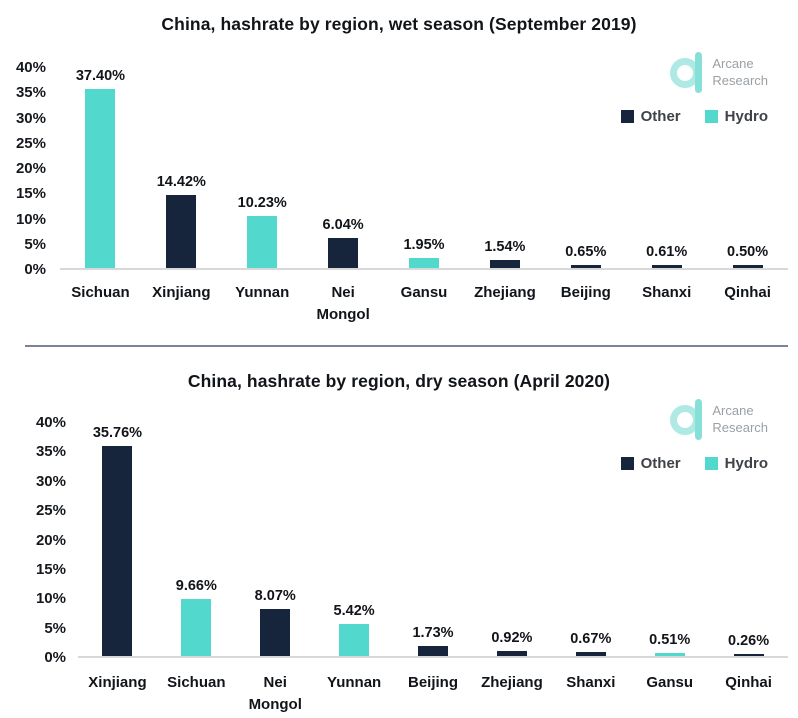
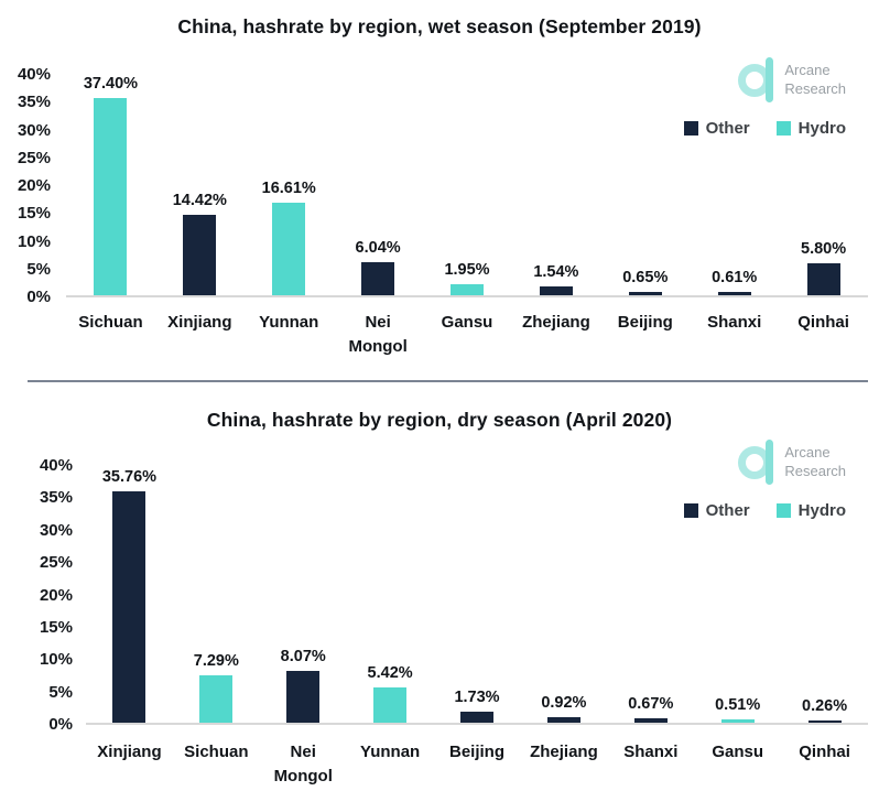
China, hashrate by region, wet season (September 2019)/Yunnan: 10.23% -> 16.61%
China, hashrate by region, wet season (September 2019)/Qinhai: 0.50% -> 5.80%
China, hashrate by region, dry season (April 2020)/Sichuan: 9.66% -> 7.29%
